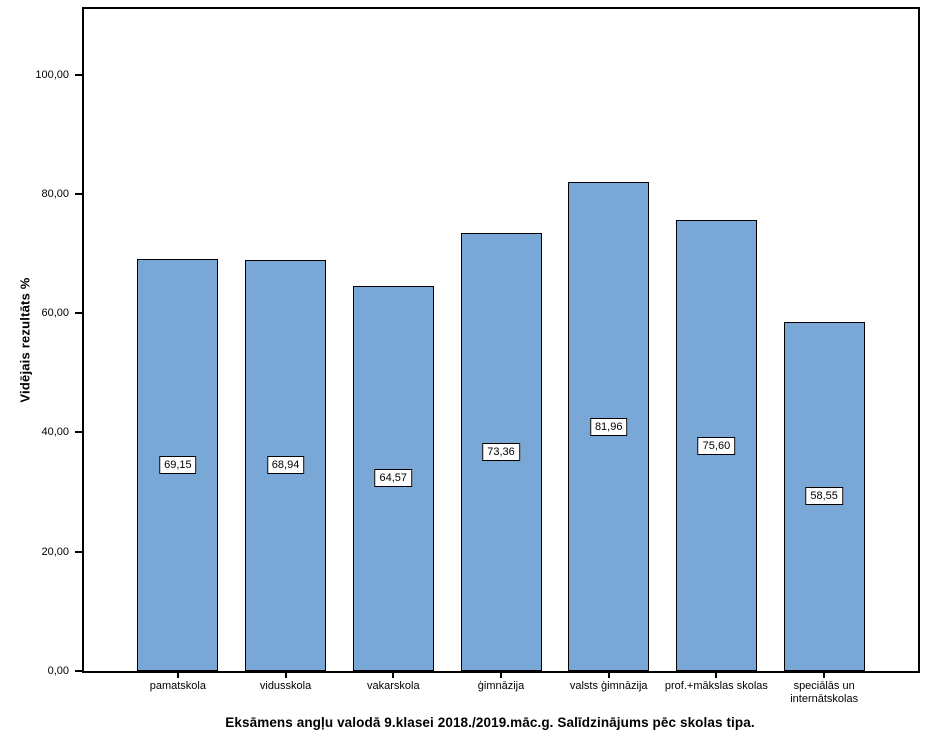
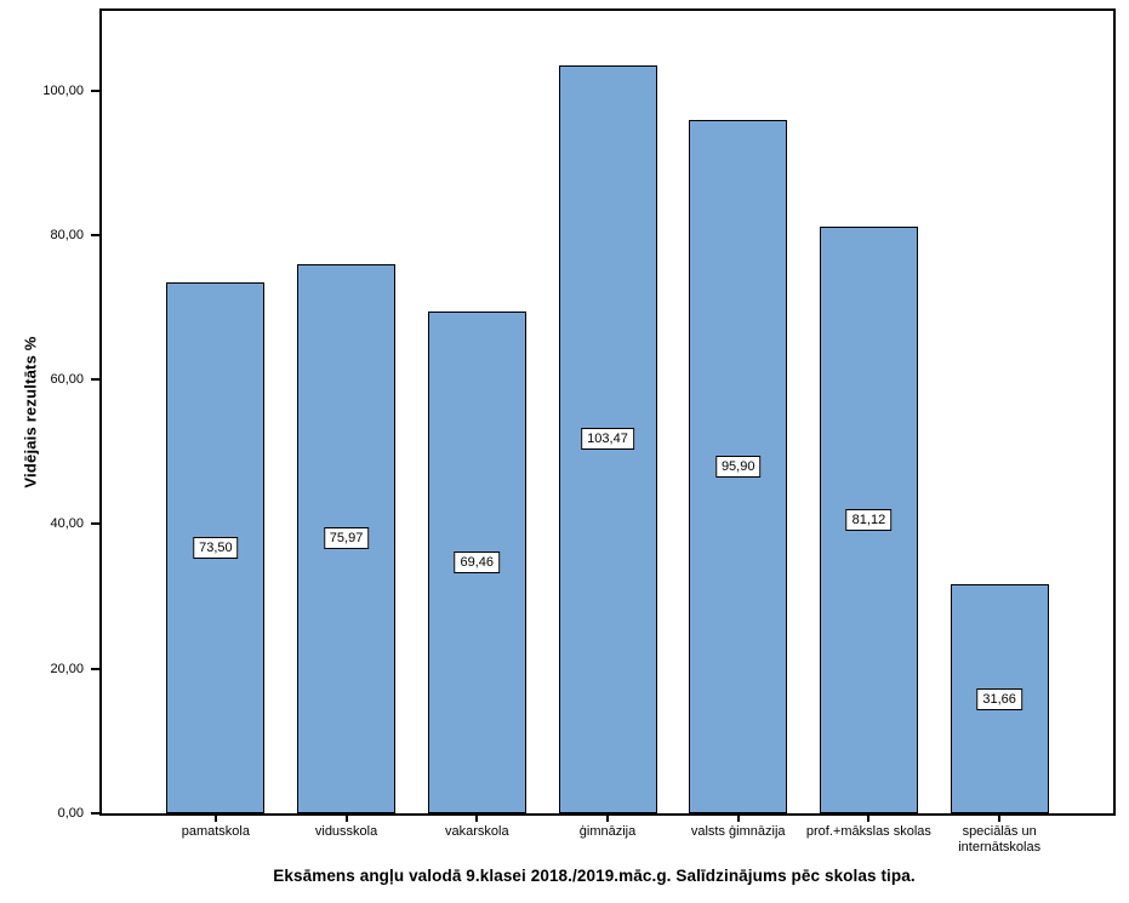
pamatskola: 69,15 -> 73,50
vidusskola: 68,94 -> 75,97
vakarskola: 64,57 -> 69,46
ģimnāzija: 73,36 -> 103,47
valsts ģimnāzija: 81,96 -> 95,90
prof.+mākslas skolas: 75,60 -> 81,12
speciālās un internātskolas: 58,55 -> 31,66
